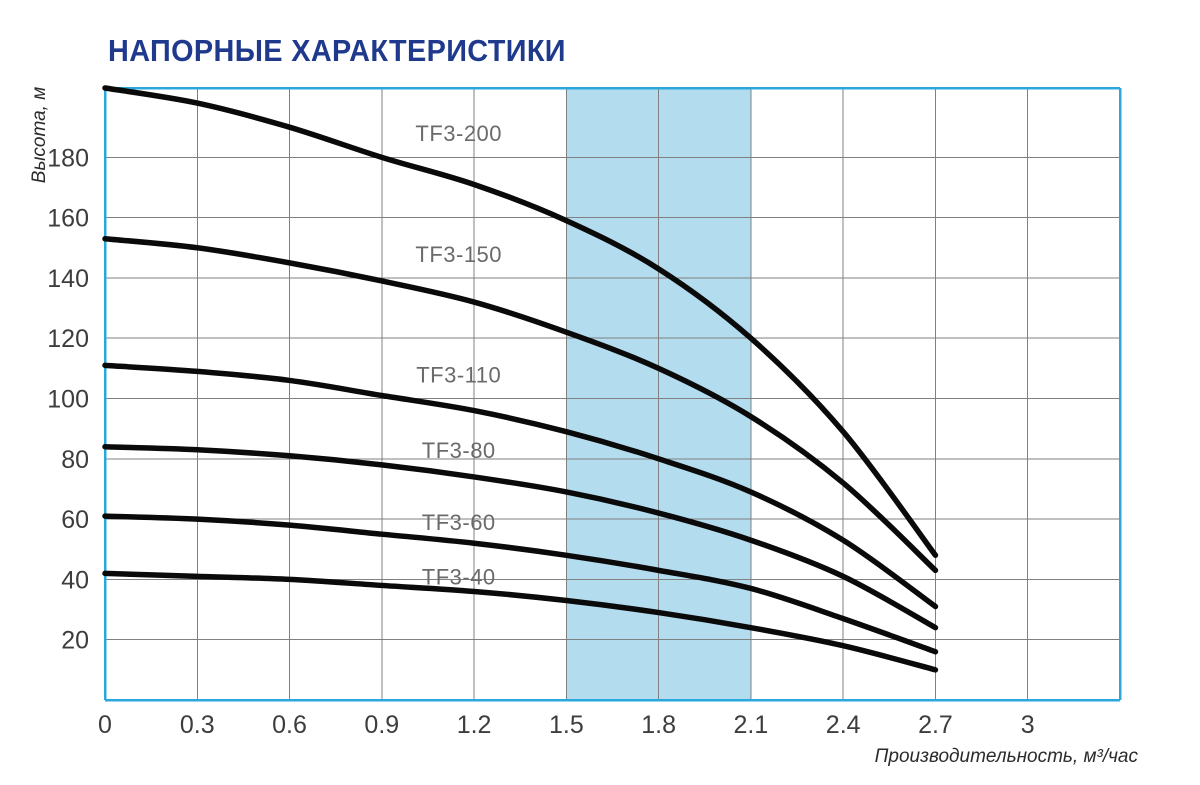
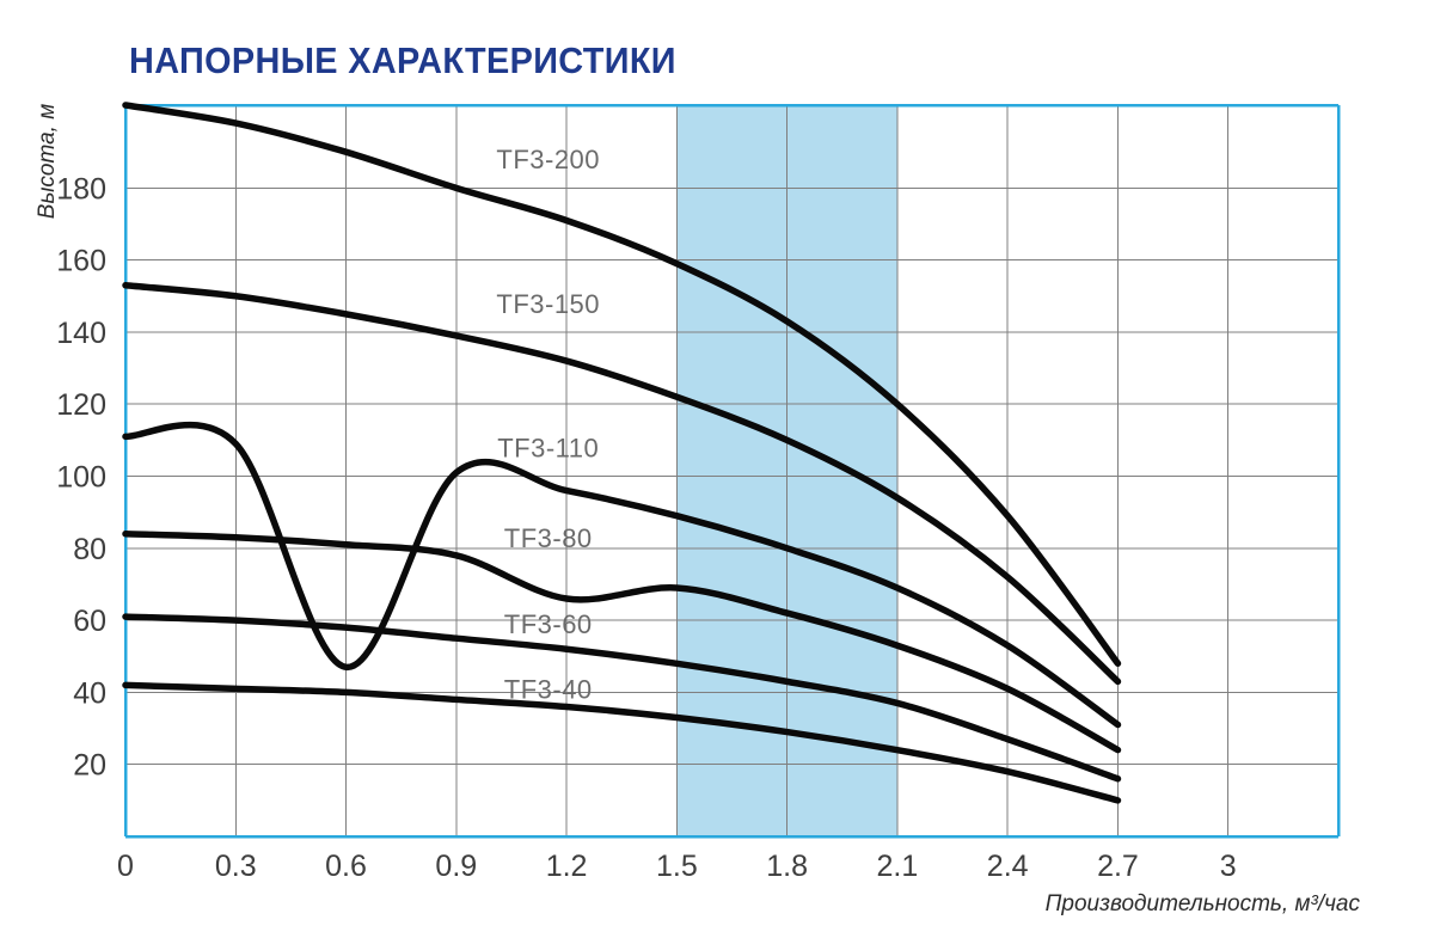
TF3-110/0.6: 106 -> 47
TF3-80/1.2: 74 -> 66
